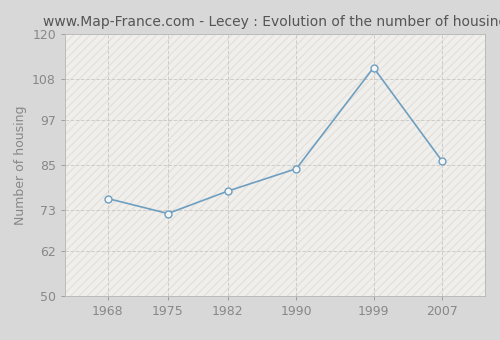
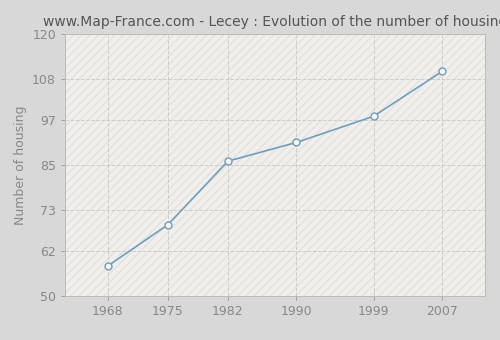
1968: 76 -> 58
1975: 72 -> 69
1982: 78 -> 86
1990: 84 -> 91
1999: 111 -> 98
2007: 86 -> 110
